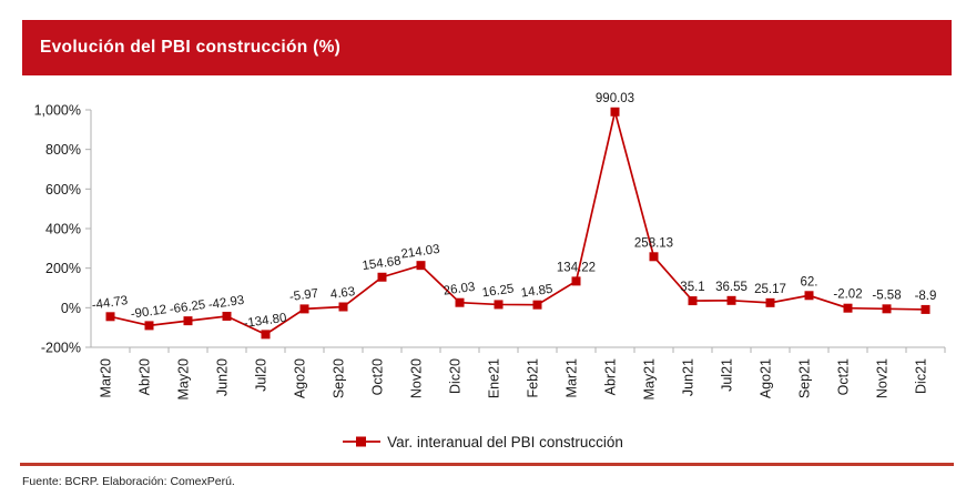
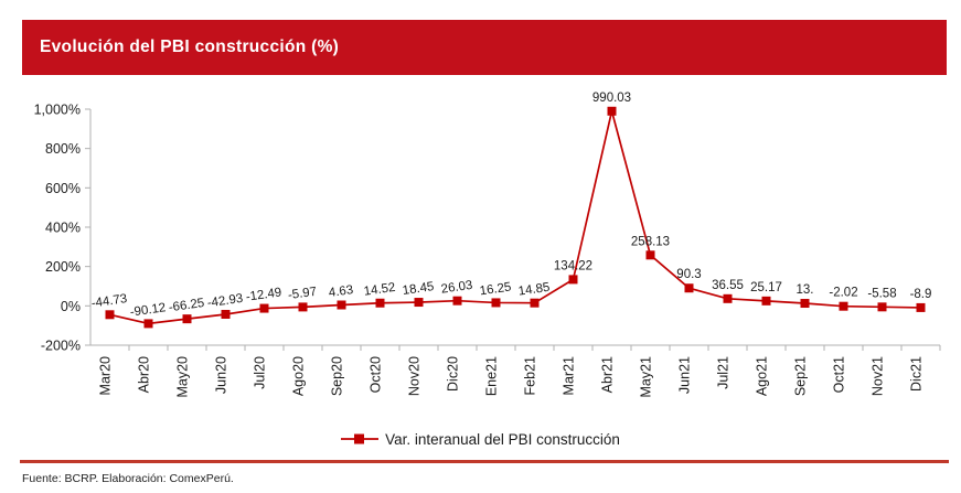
Jul20: -134.80 -> -12.49
Oct20: 154.68 -> 14.52
Nov20: 214.03 -> 18.45
Jun21: 35.1 -> 90.3
Sep21: 62 -> 13
